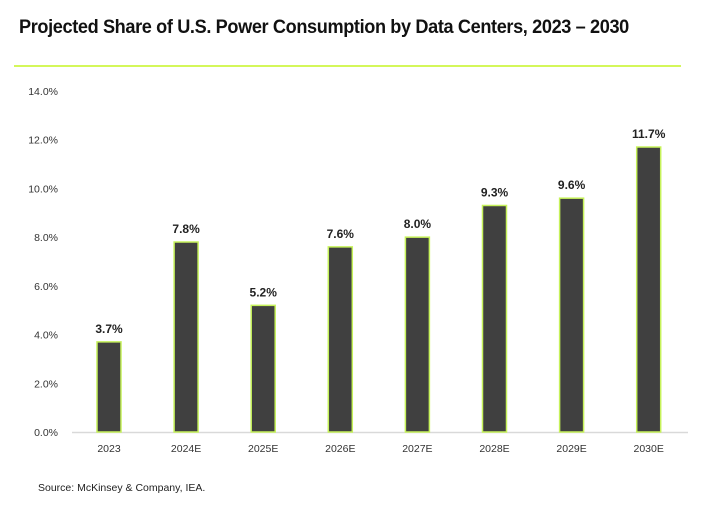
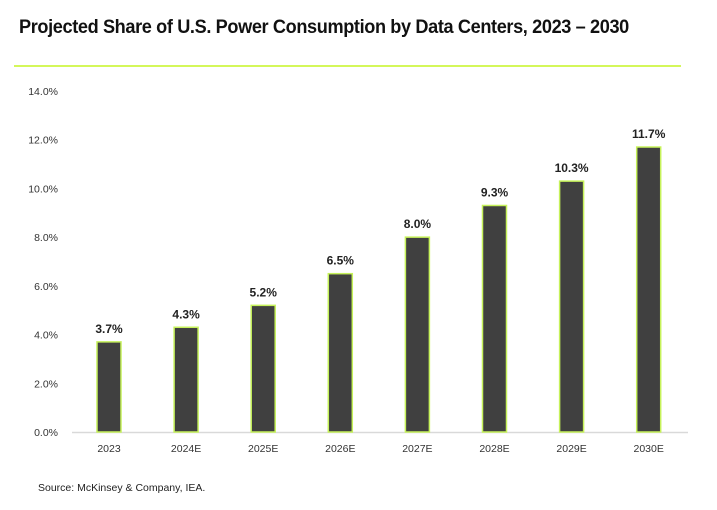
2024E: 7.8% -> 4.3%
2026E: 7.6% -> 6.5%
2029E: 9.6% -> 10.3%
